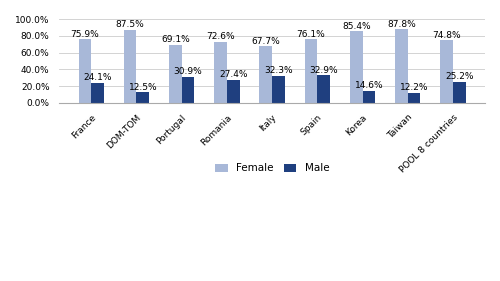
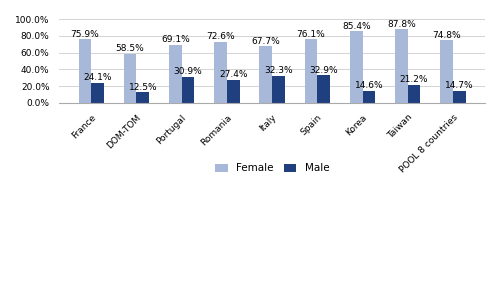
Female/DOM-TOM: 87.5% -> 58.5%
Male/Taiwan: 12.2% -> 21.2%
Male/POOL 8 countries: 25.2% -> 14.7%
